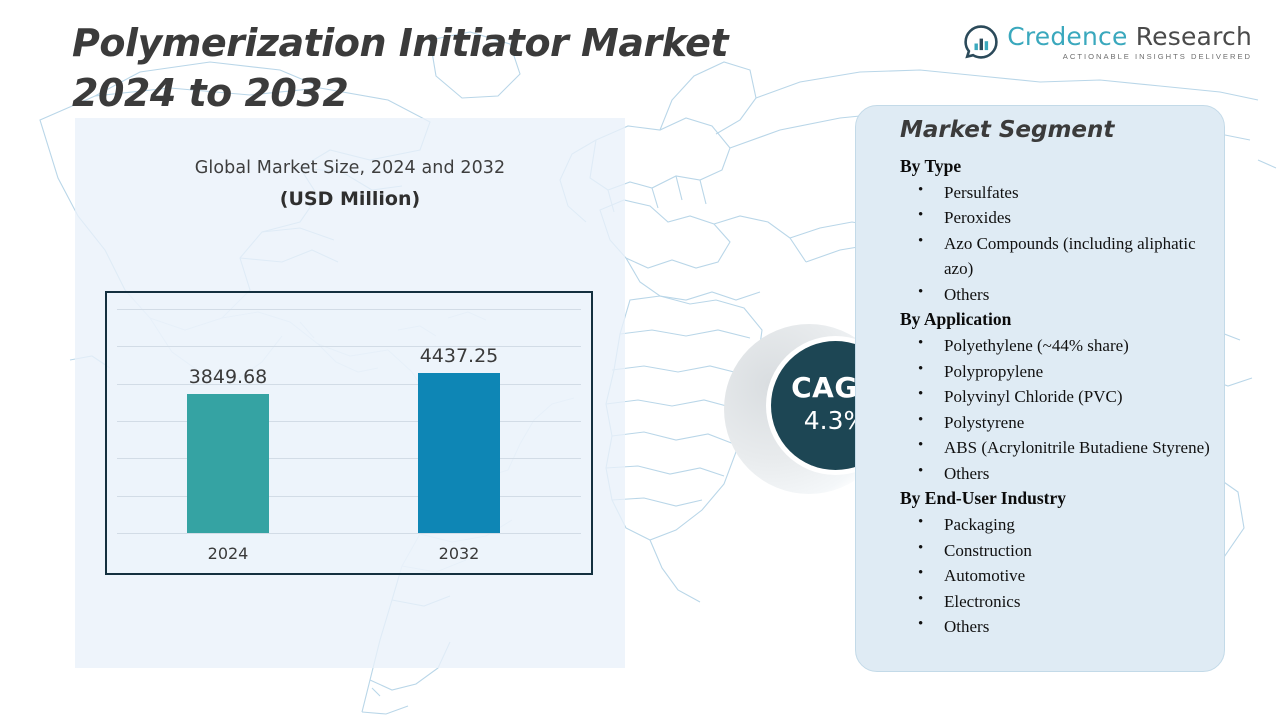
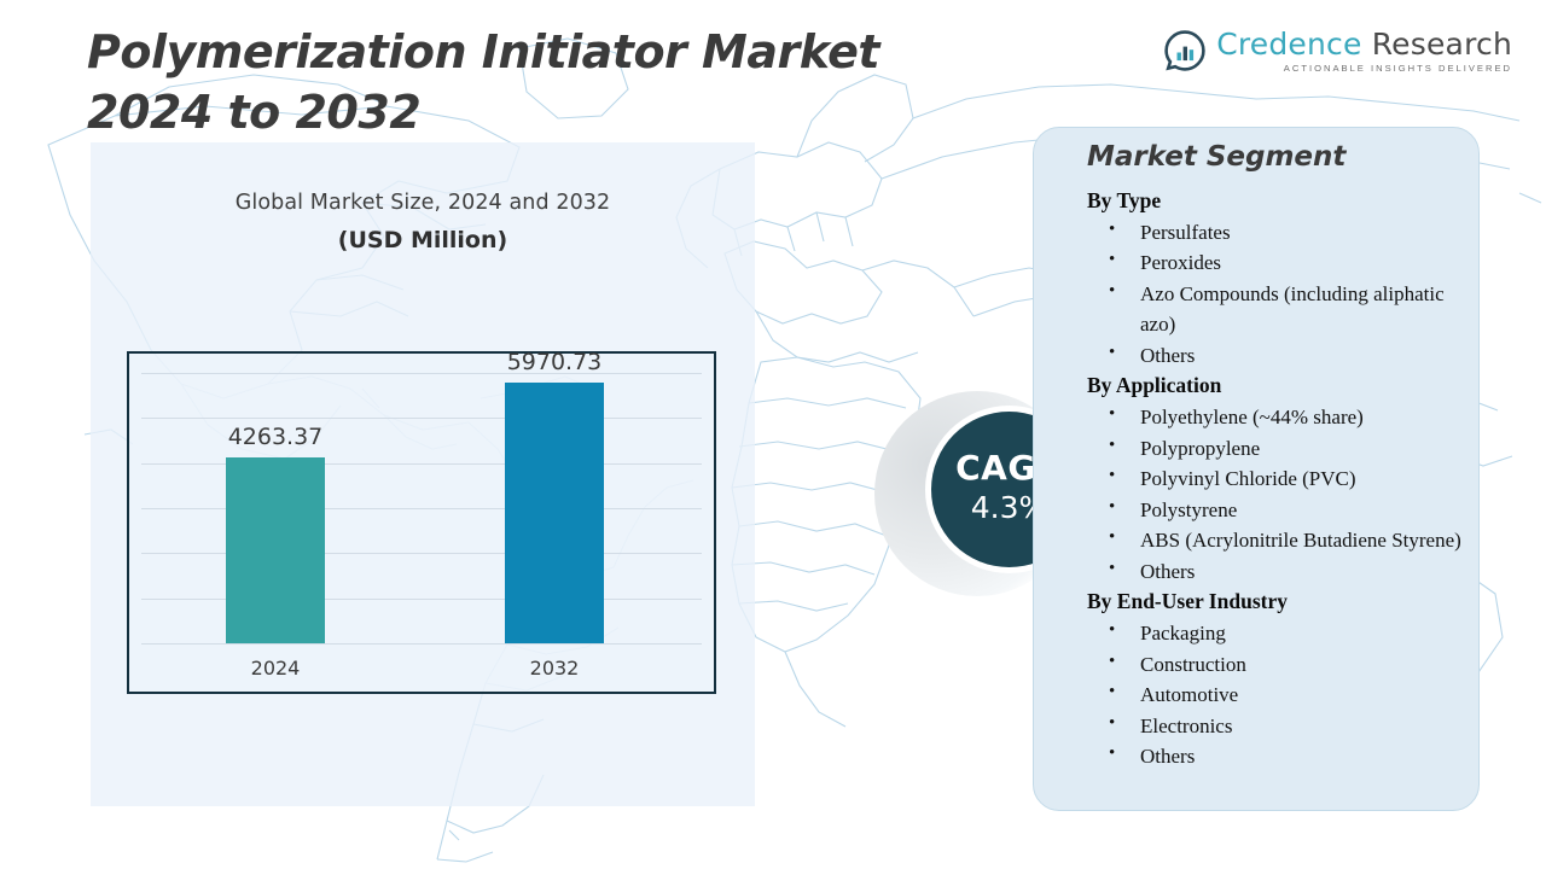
2024: 3849.68 -> 4263.37
2032: 4437.25 -> 5970.73
